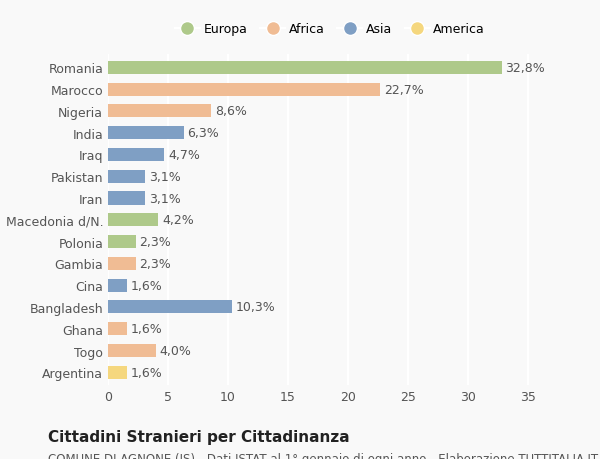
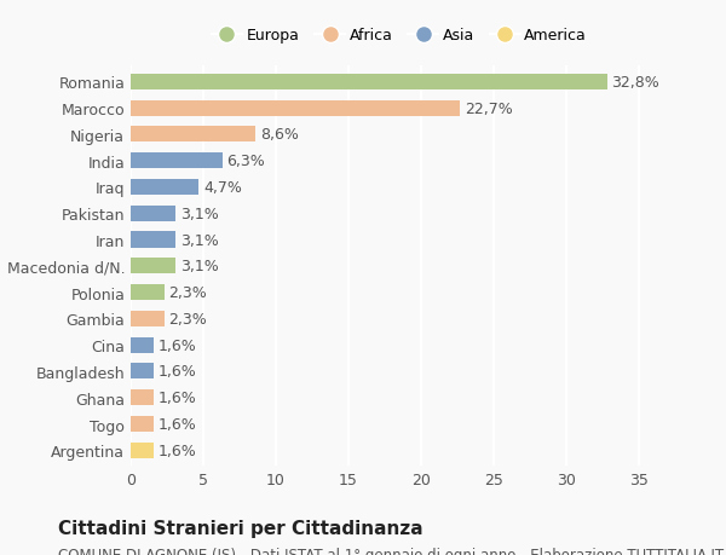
Macedonia d/N.: 4,2% -> 3,1%
Bangladesh: 10,3% -> 1,6%
Togo: 4,0% -> 1,6%
